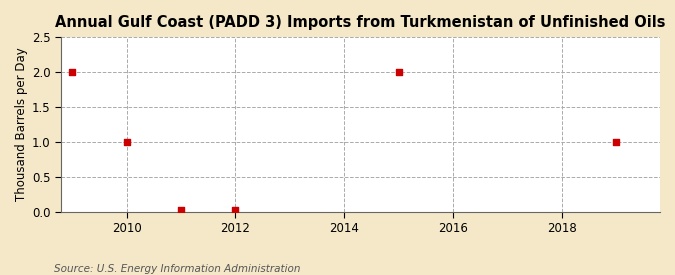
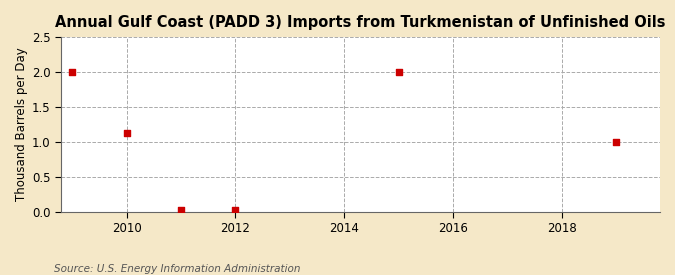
2010: 1.00 -> 1.12
